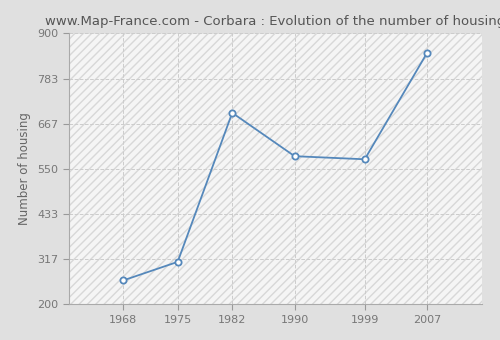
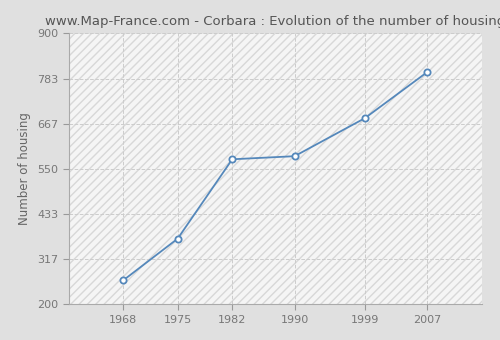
1975: 310 -> 370
1982: 695 -> 575
1999: 575 -> 681
2007: 850 -> 800
